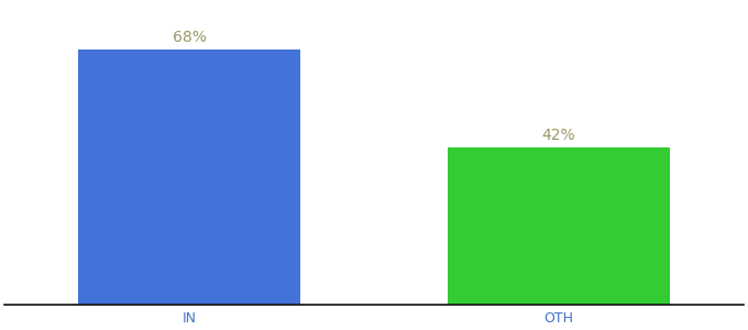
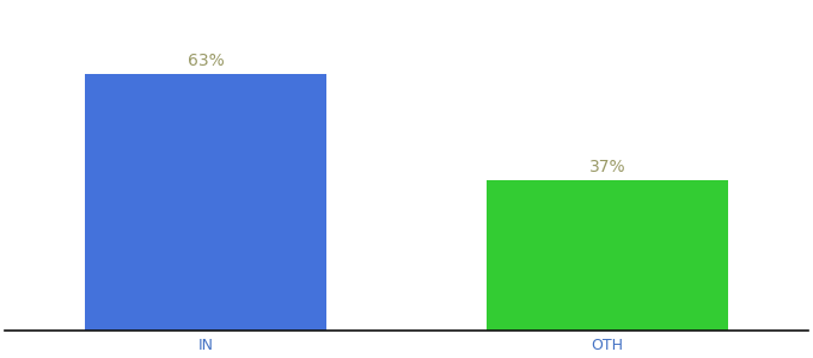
IN: 68% -> 63%
OTH: 42% -> 37%
